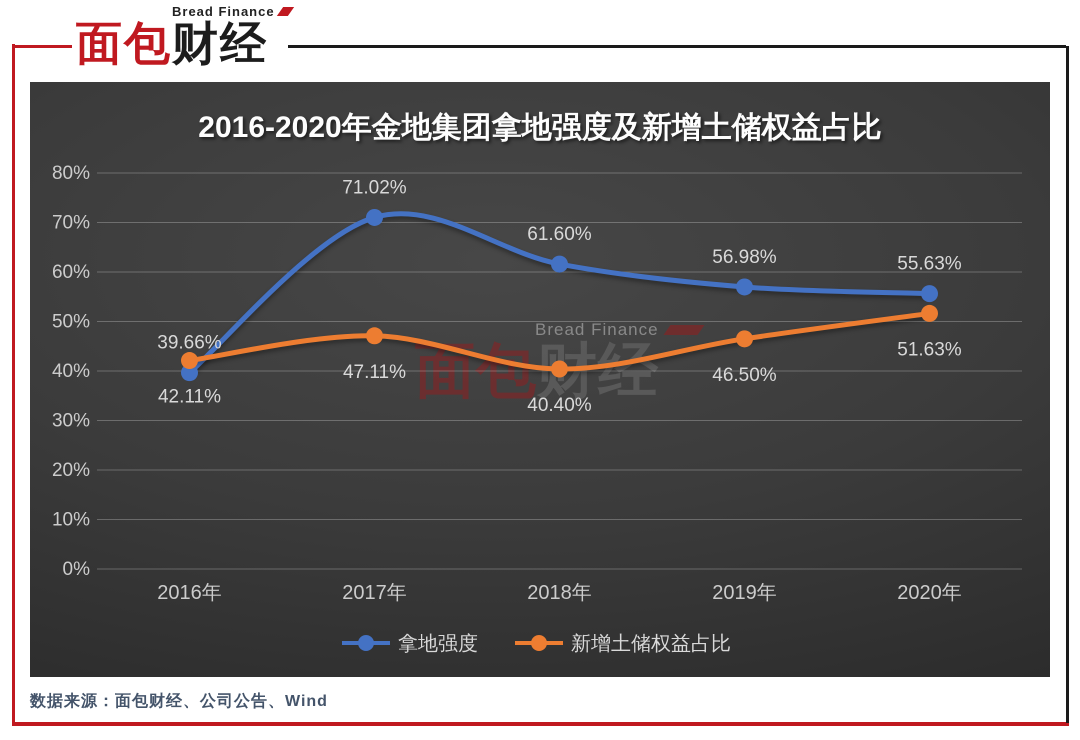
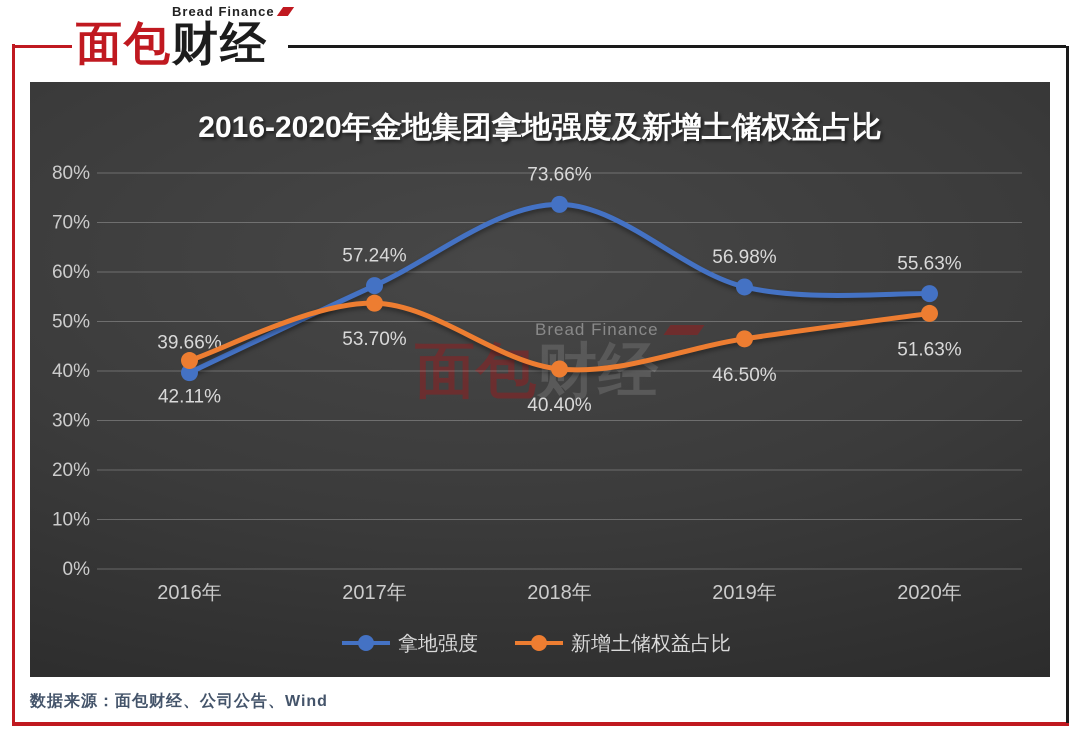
拿地强度/2017年: 71.02% -> 57.24%
新增土储权益占比/2017年: 47.11% -> 53.70%
拿地强度/2018年: 61.60% -> 73.66%
